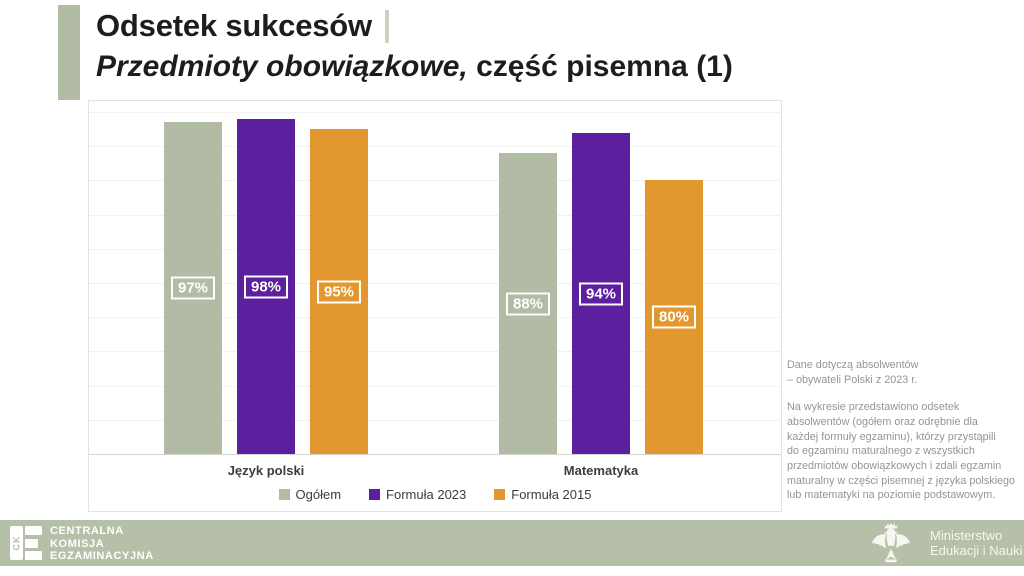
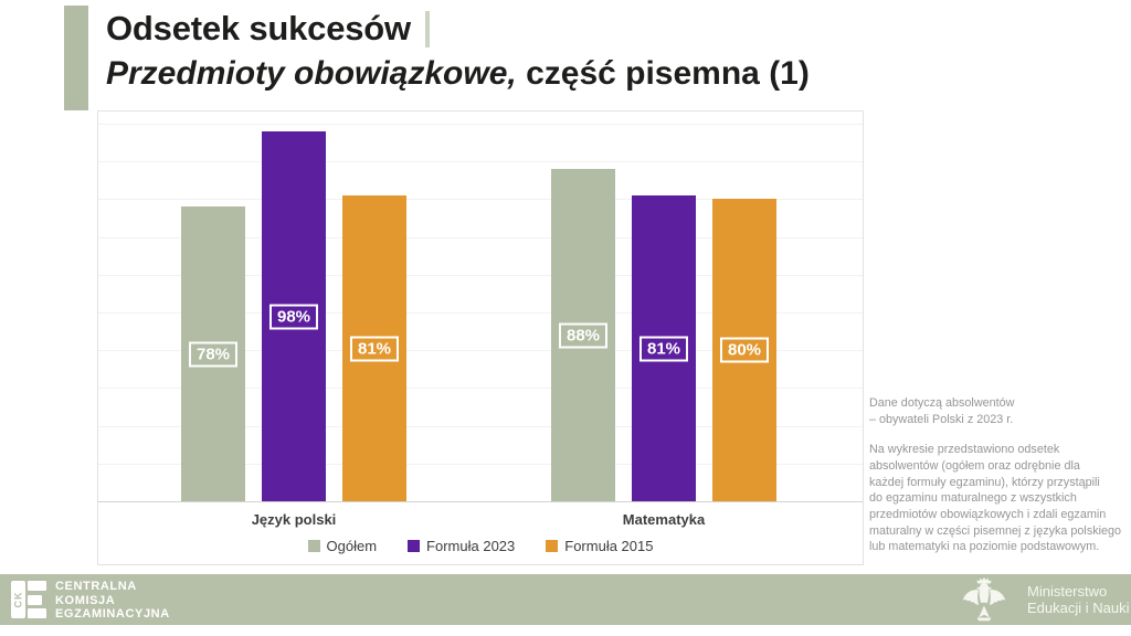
Ogółem/Język polski: 97% -> 78%
Formuła 2015/Język polski: 95% -> 81%
Formuła 2023/Matematyka: 94% -> 81%
